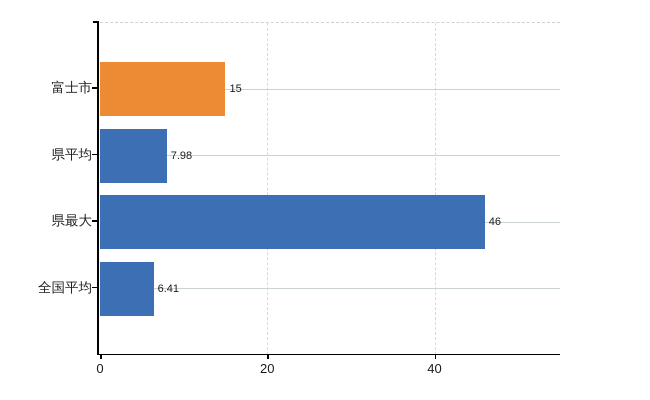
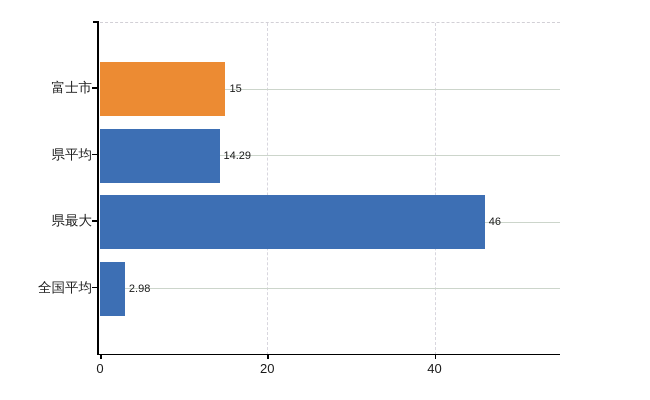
県平均: 7.98 -> 14.29
全国平均: 6.41 -> 2.98
